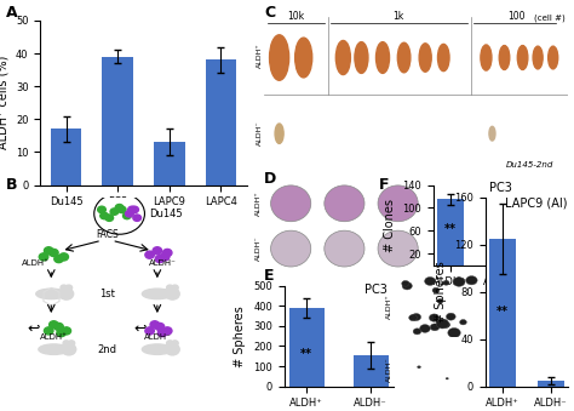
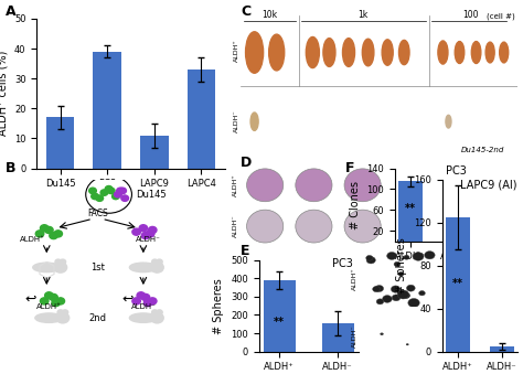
LAPC9: 13 -> 11
LAPC4: 38 -> 33
